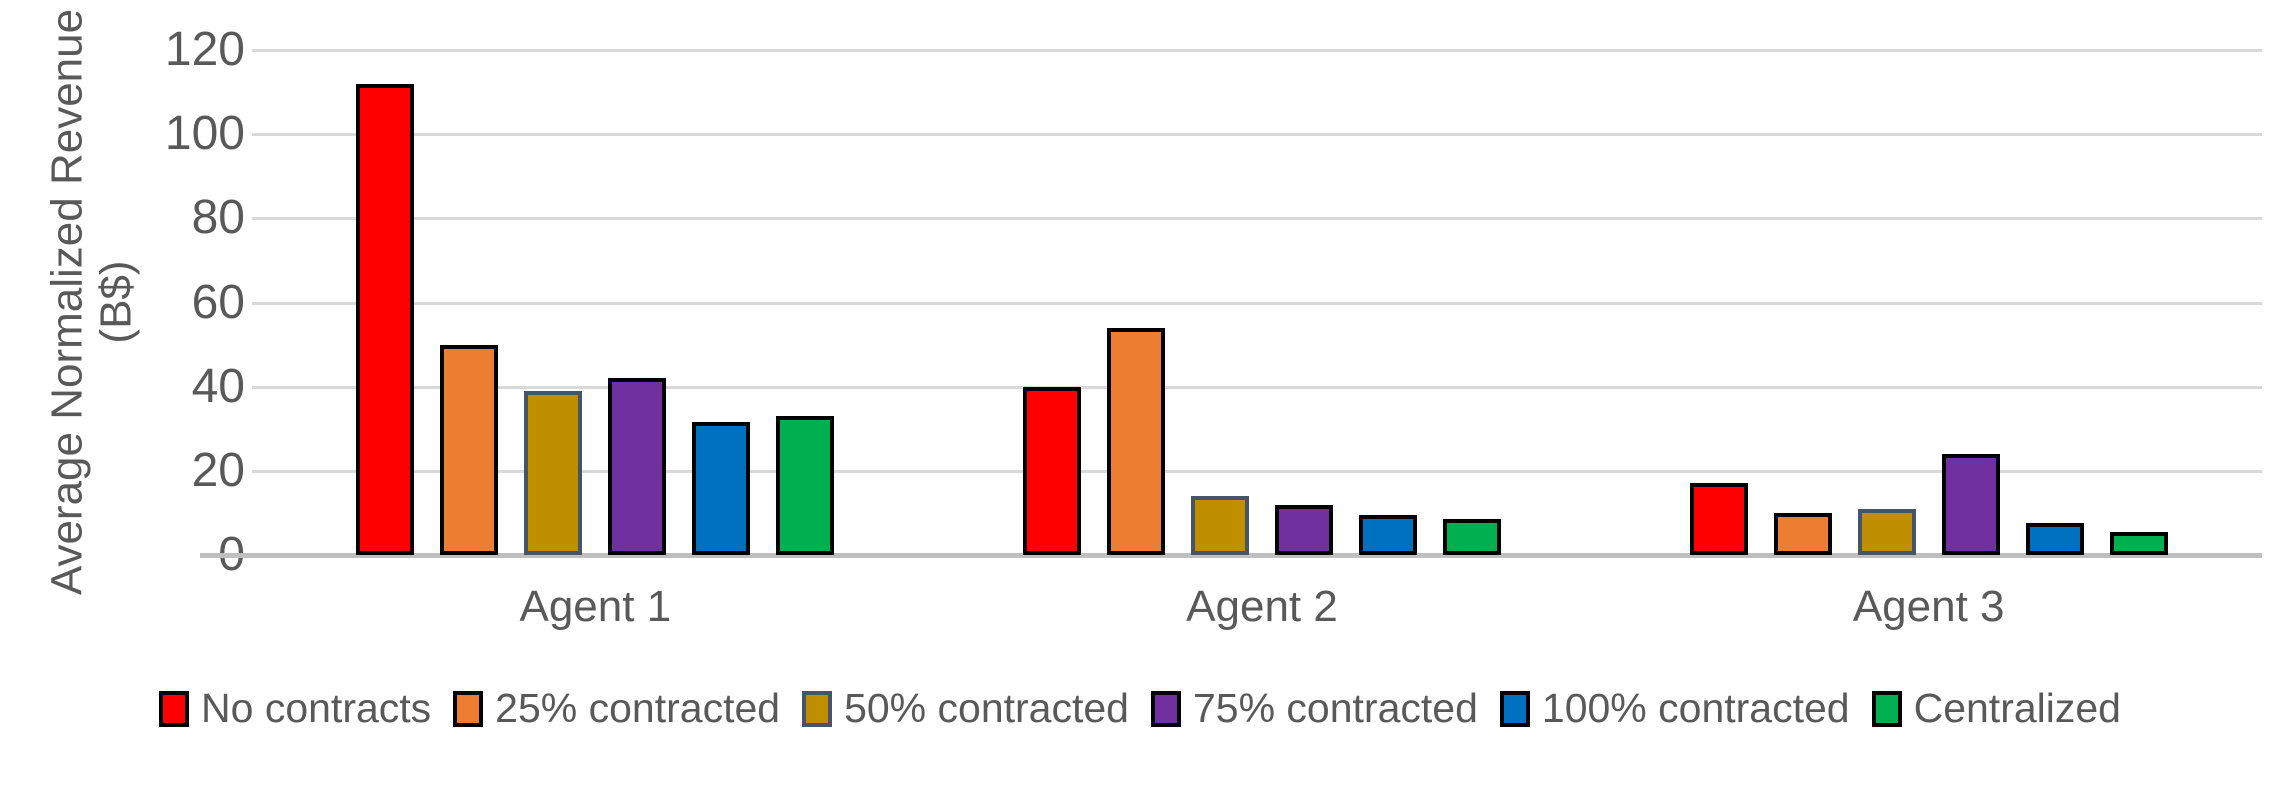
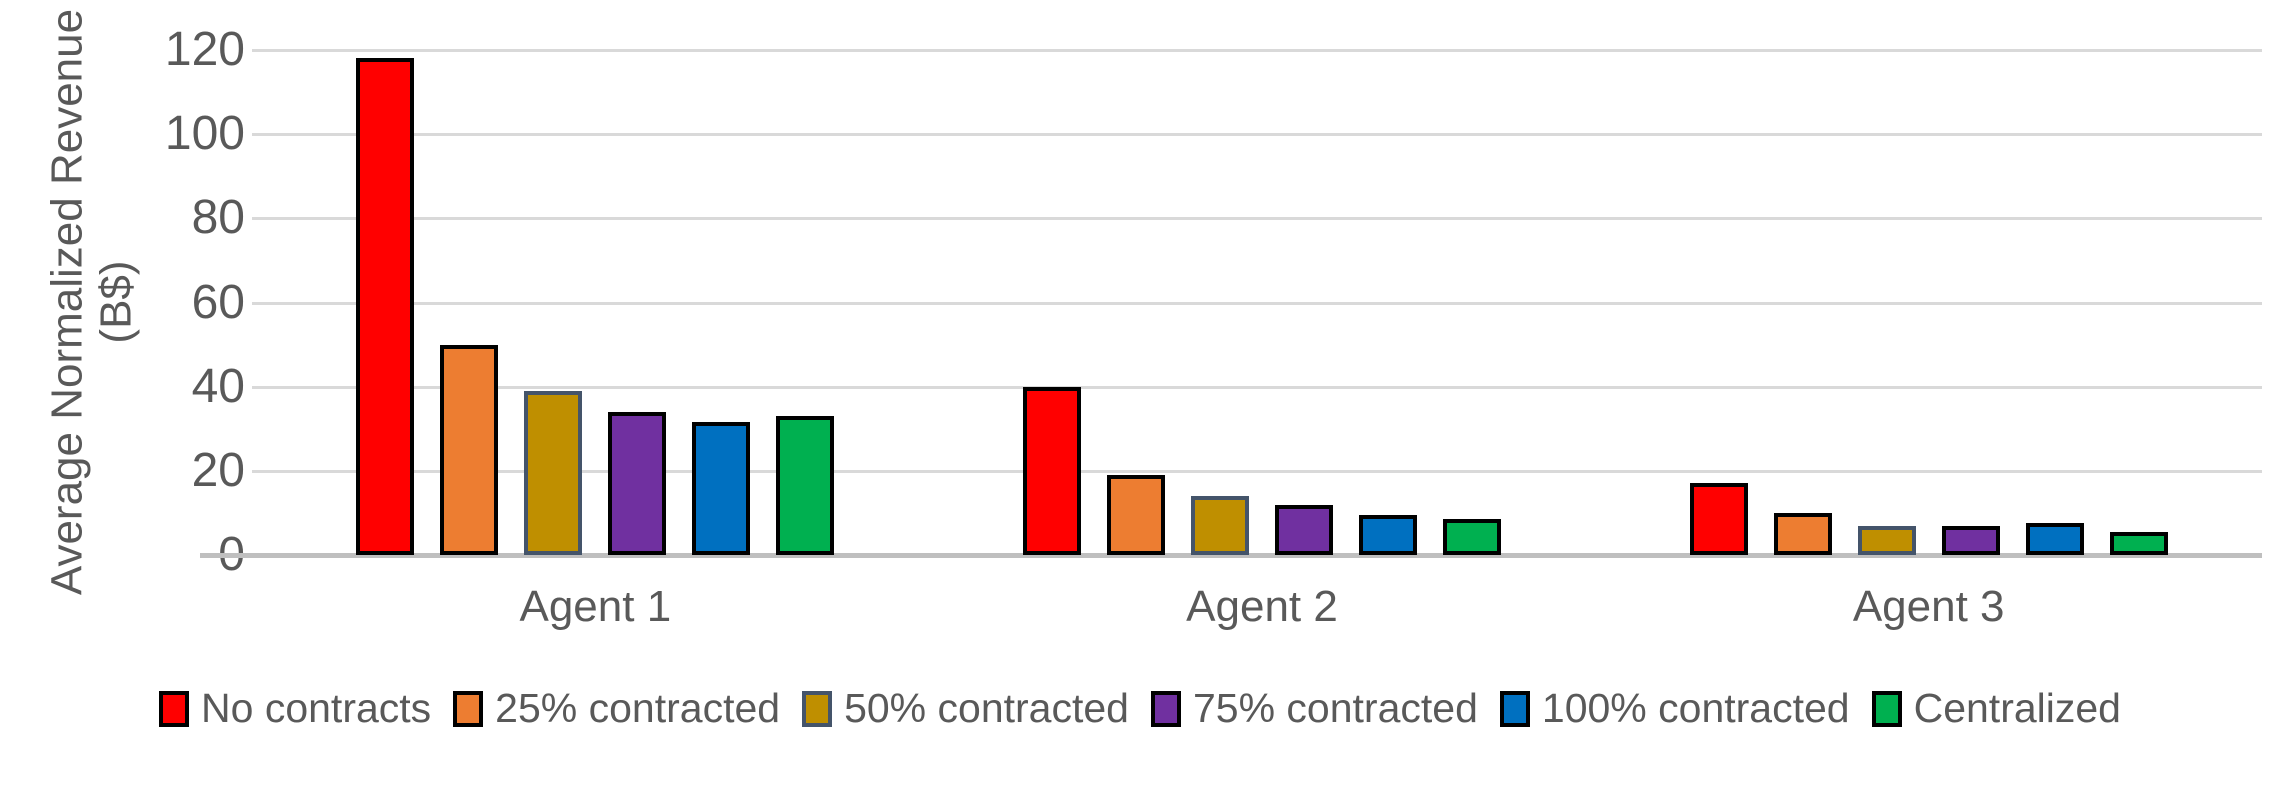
No contracts/Agent 1: 112 -> 118
75% contracted/Agent 1: 42 -> 34
25% contracted/Agent 2: 54 -> 19
50% contracted/Agent 3: 11 -> 7
75% contracted/Agent 3: 24 -> 7
